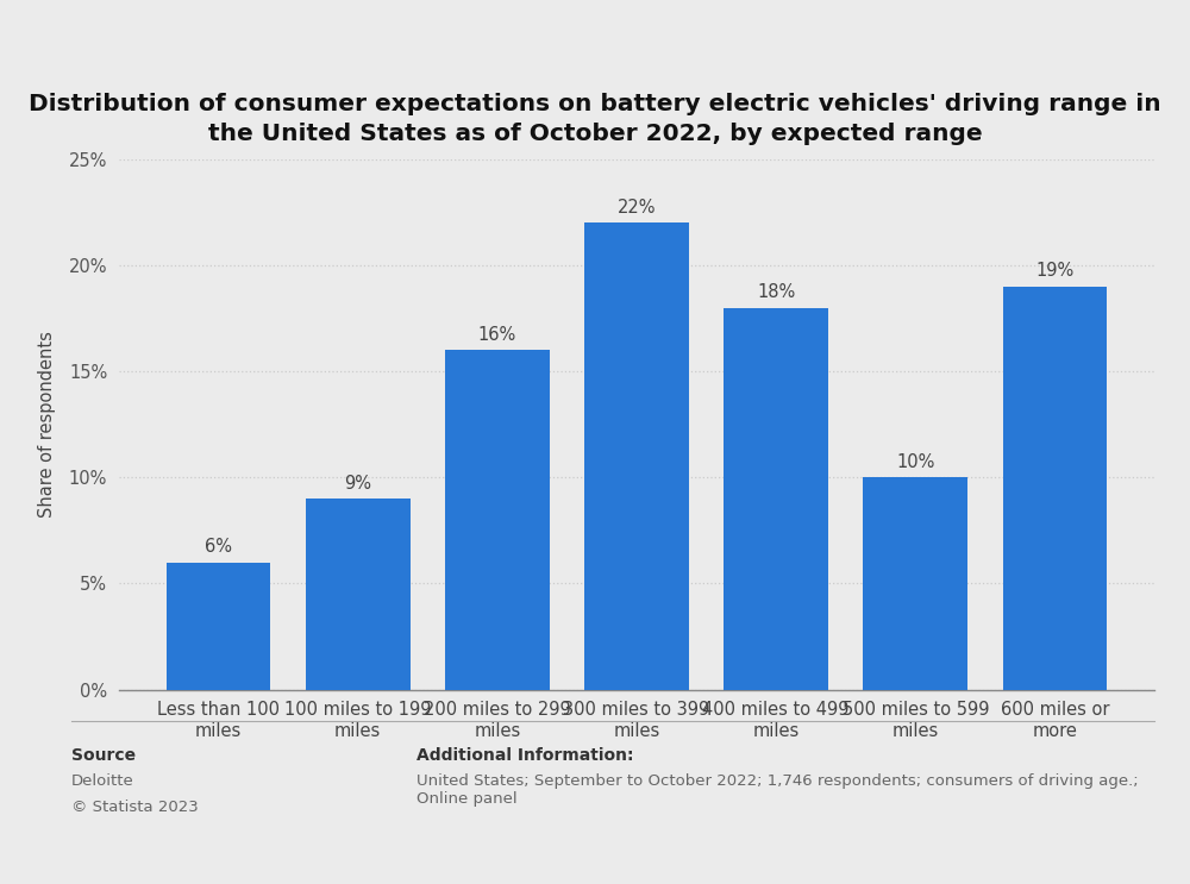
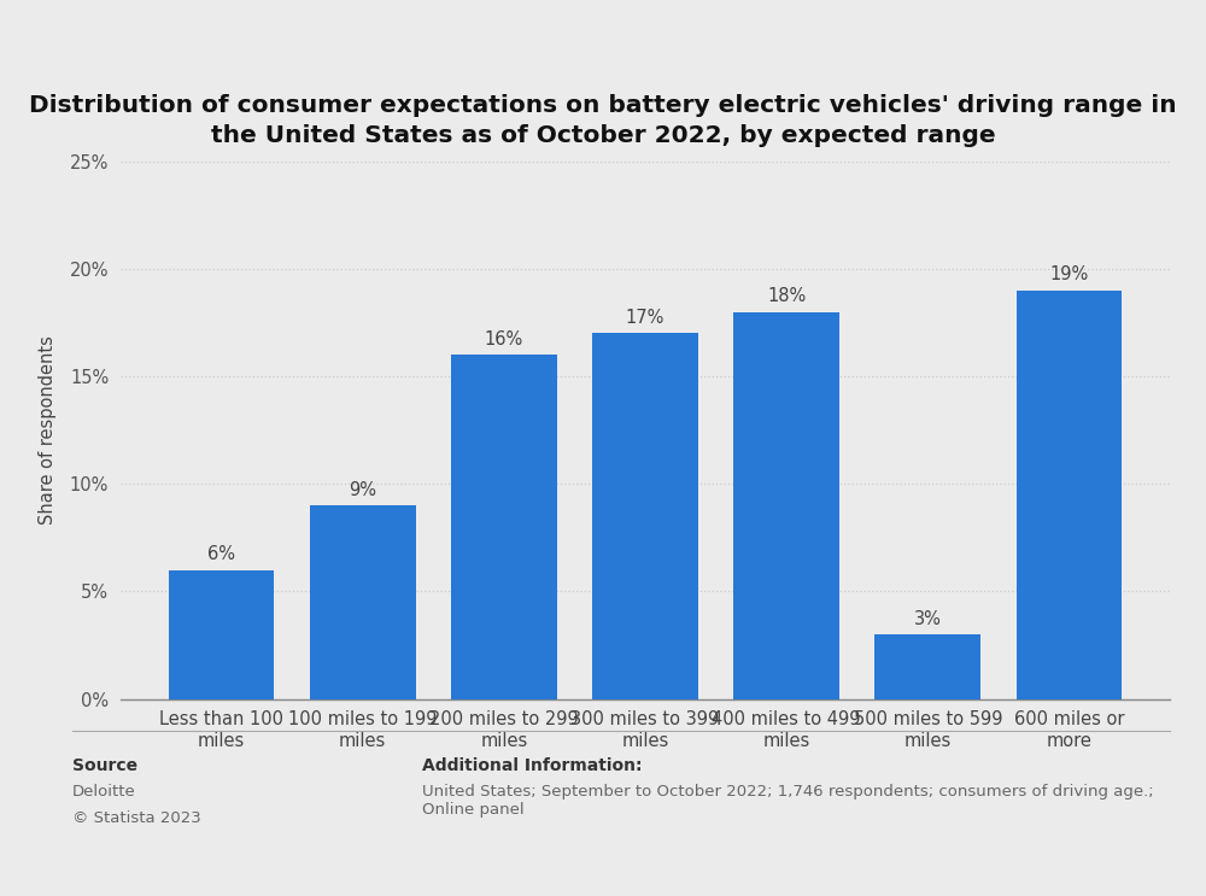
300 miles to 399 miles: 22% -> 17%
500 miles to 599 miles: 10% -> 3%
